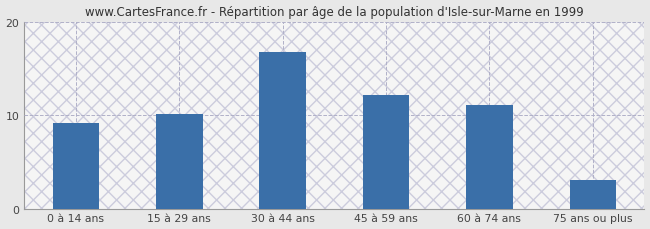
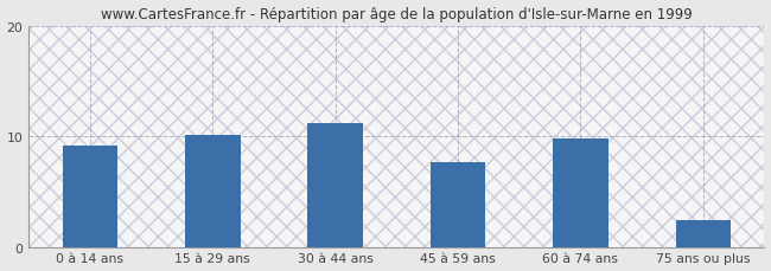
30 à 44 ans: 16.7 -> 11.2
45 à 59 ans: 12.1 -> 7.6
60 à 74 ans: 11.1 -> 9.8
75 ans ou plus: 3.1 -> 2.4
